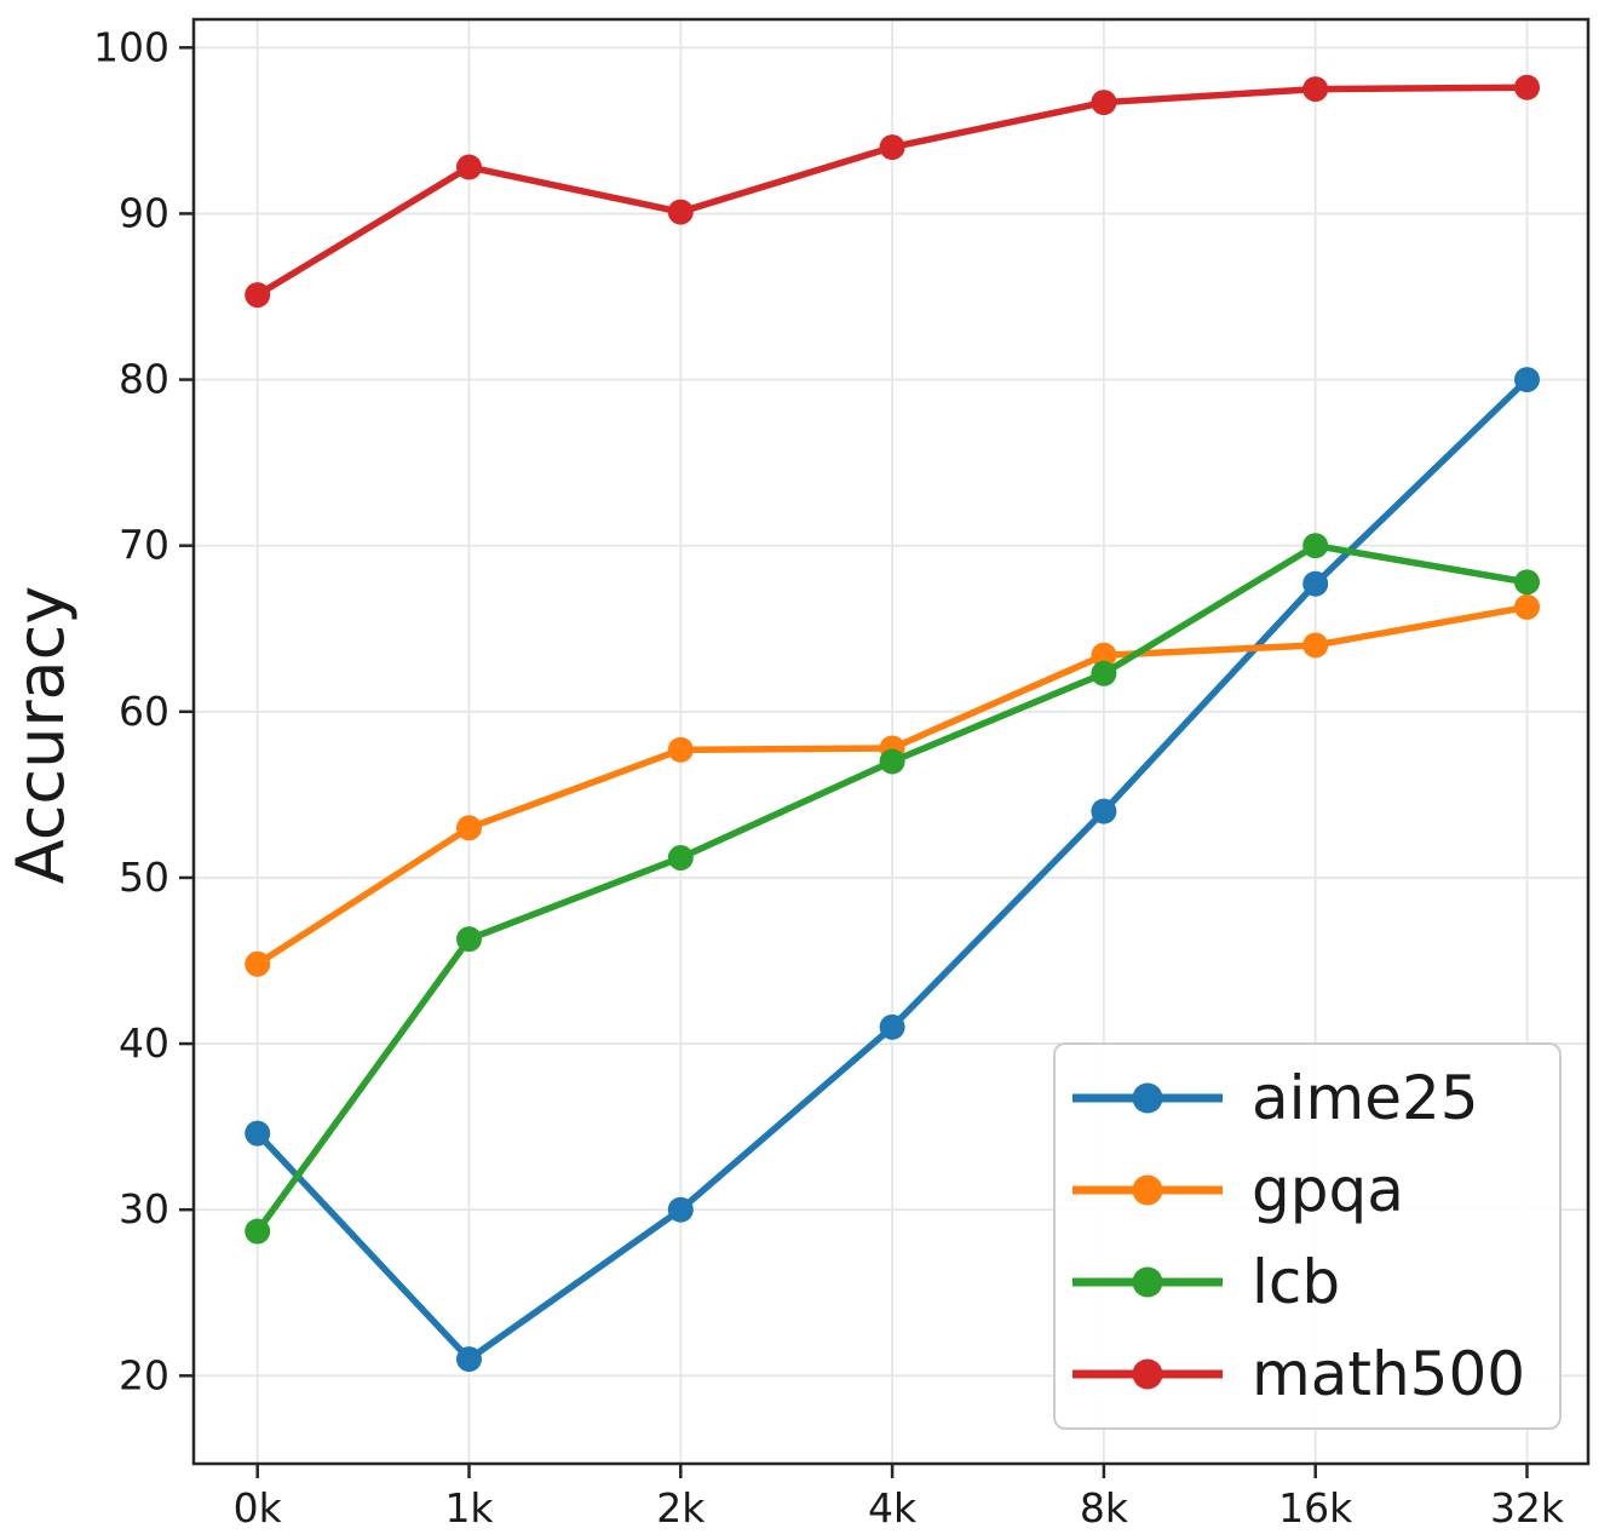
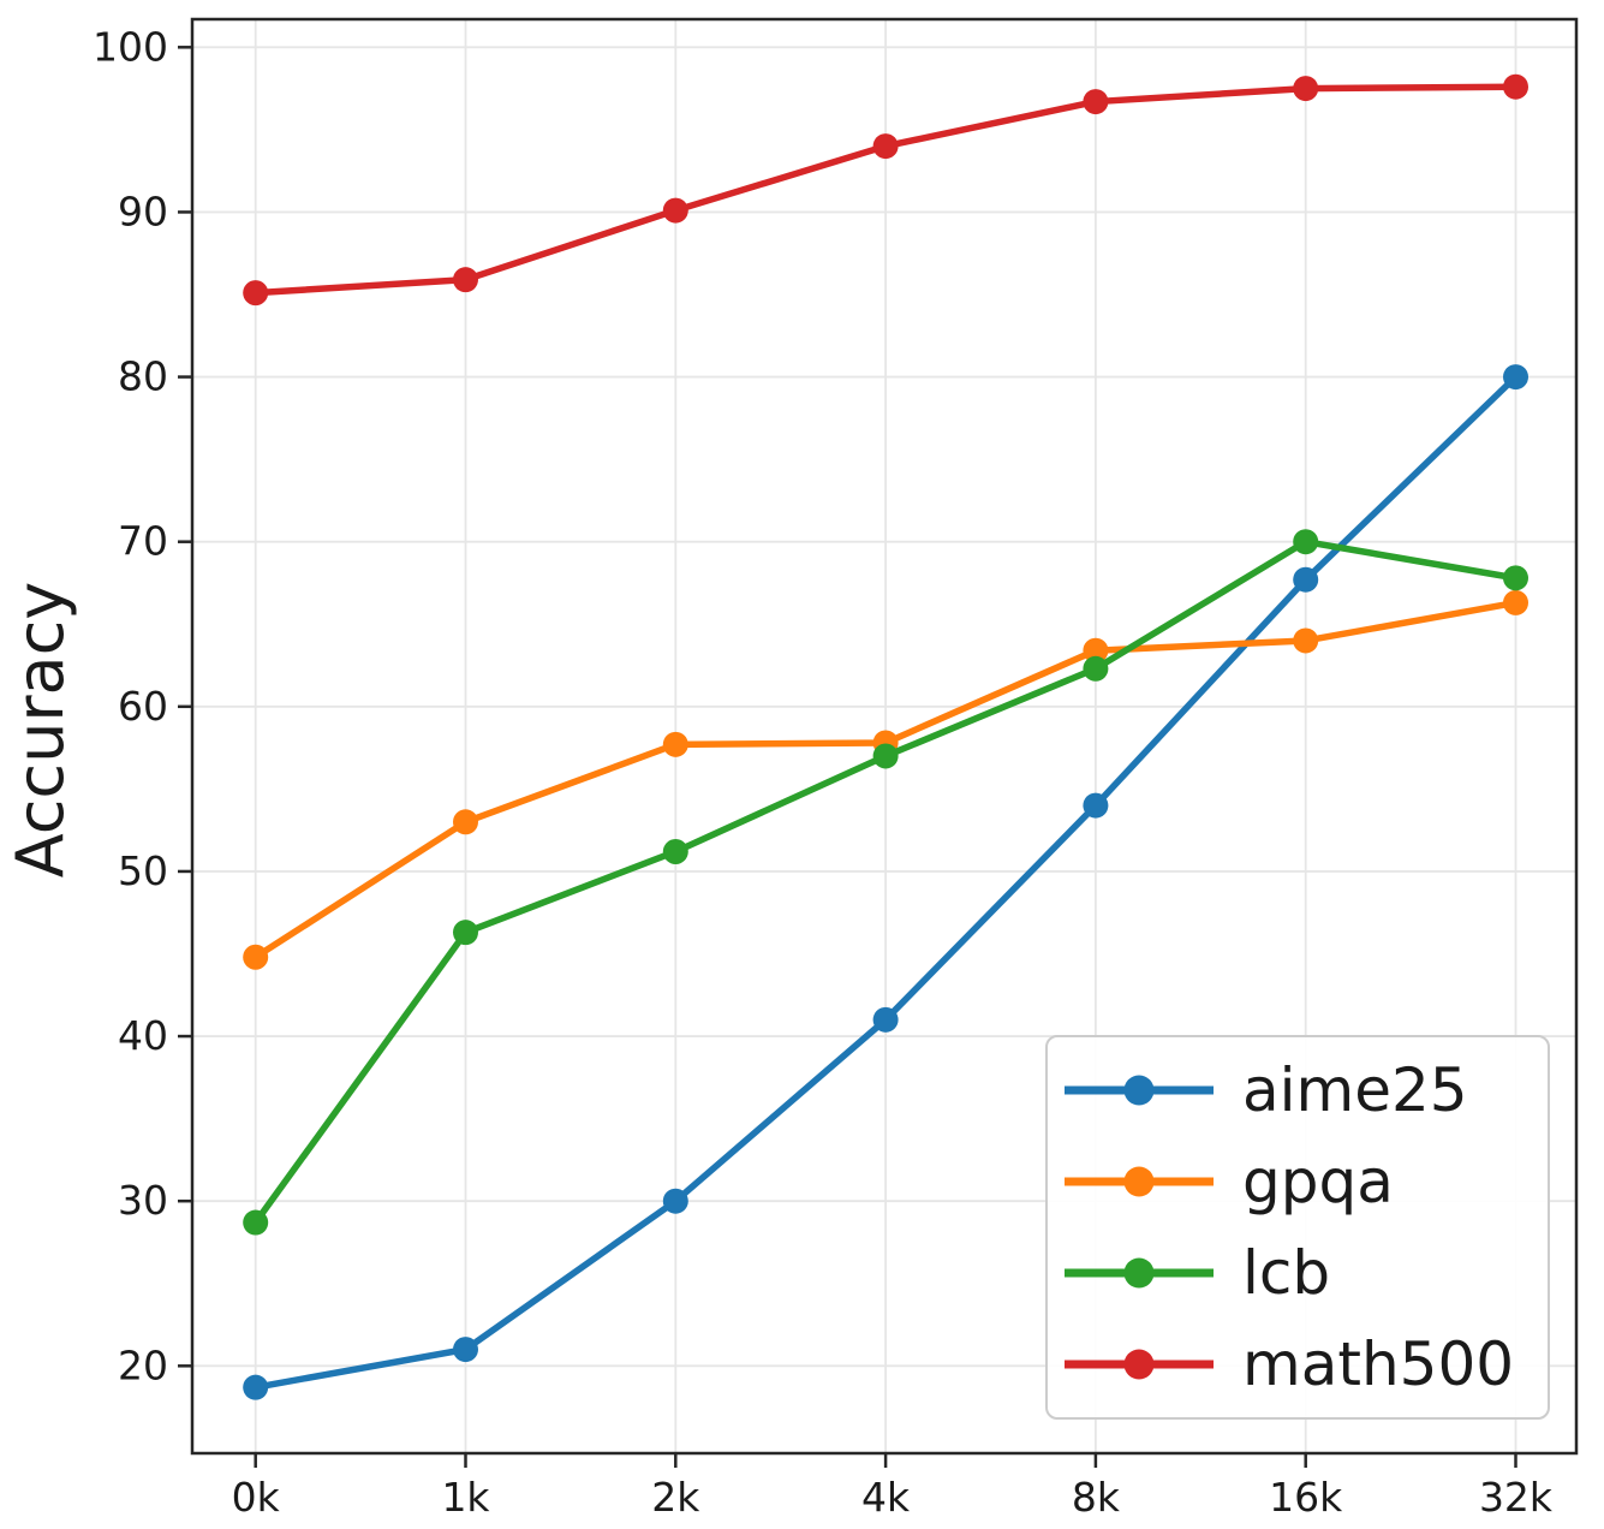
aime25/0k: 34.6 -> 18.7
math500/1k: 92.8 -> 85.9
